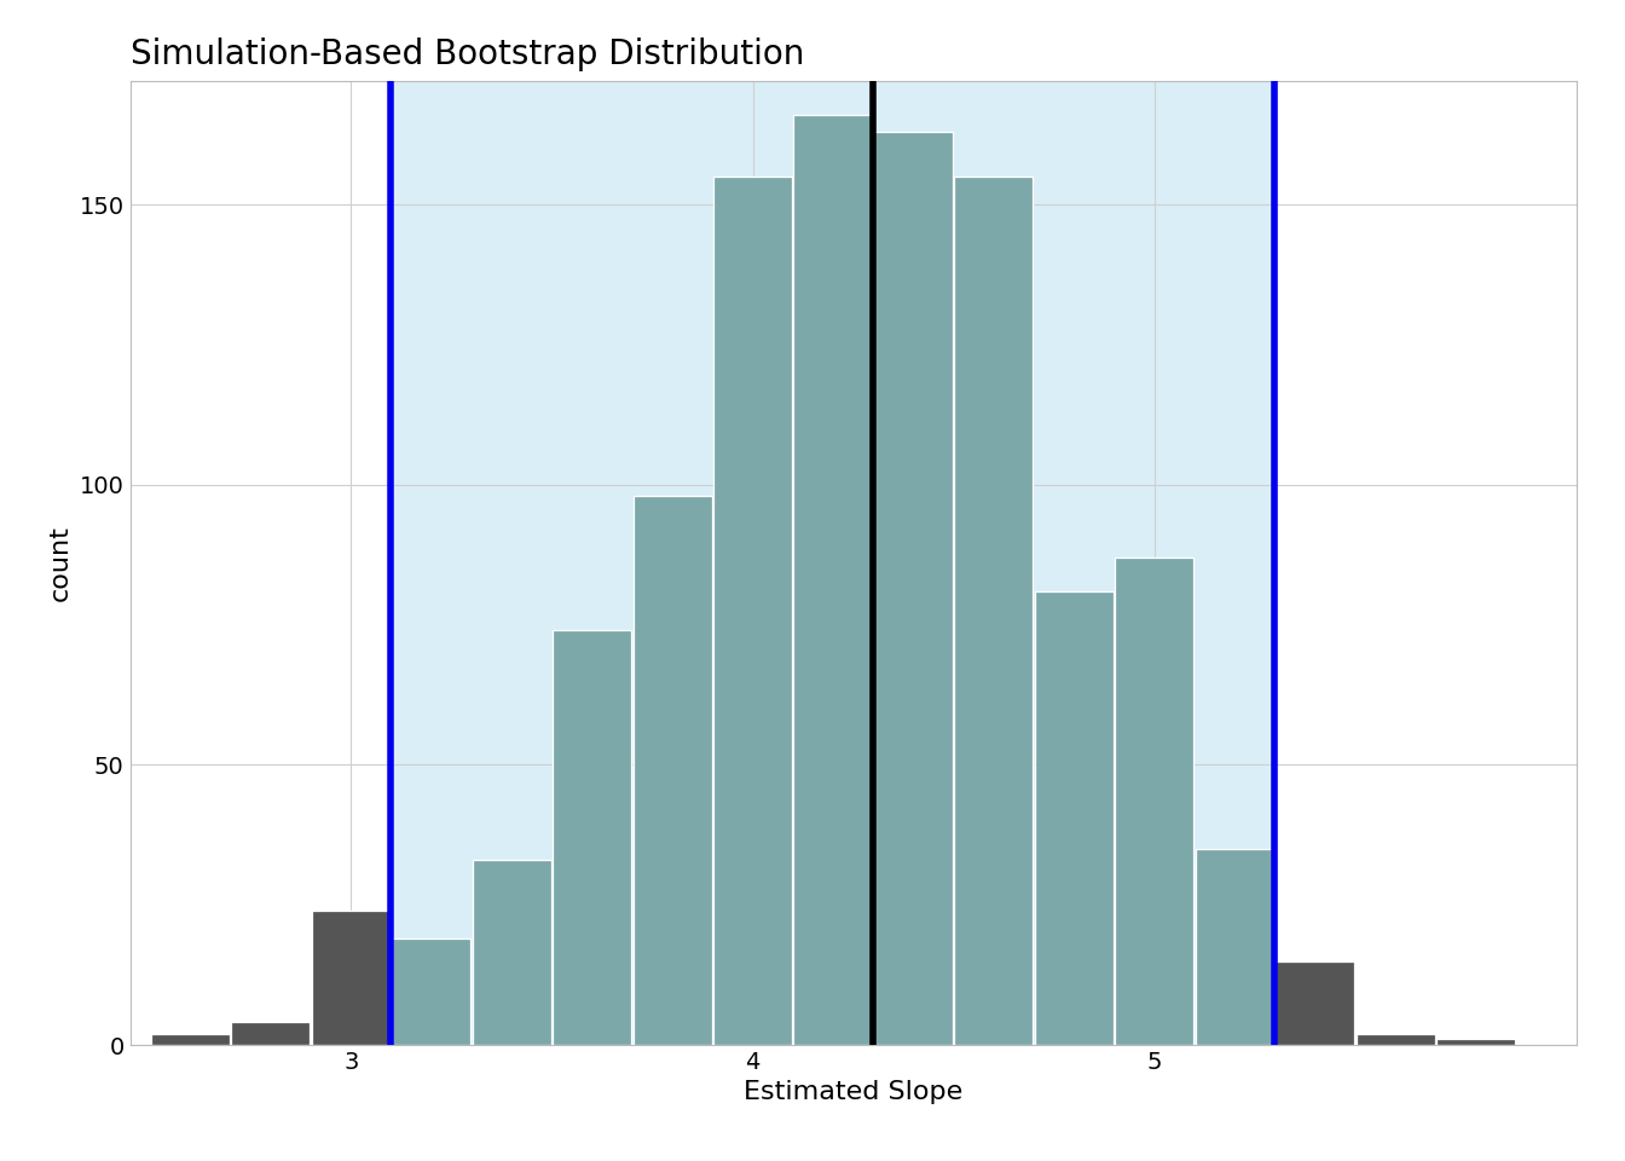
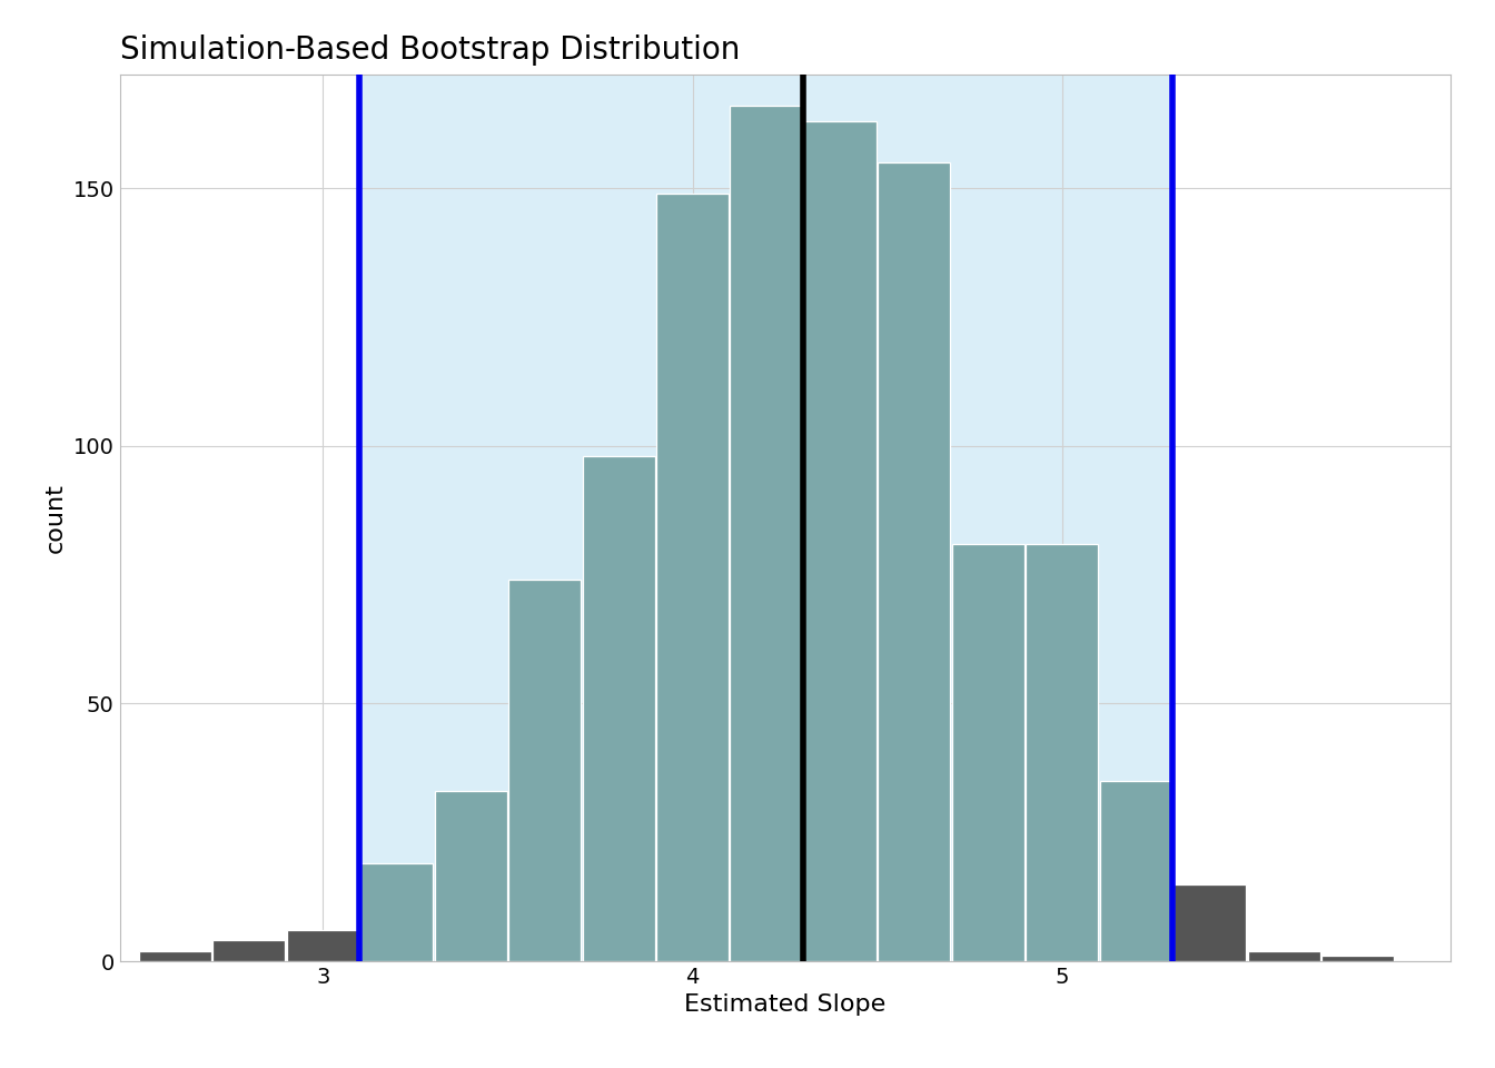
3: 24 -> 6
4: 155 -> 149
5: 87 -> 81
